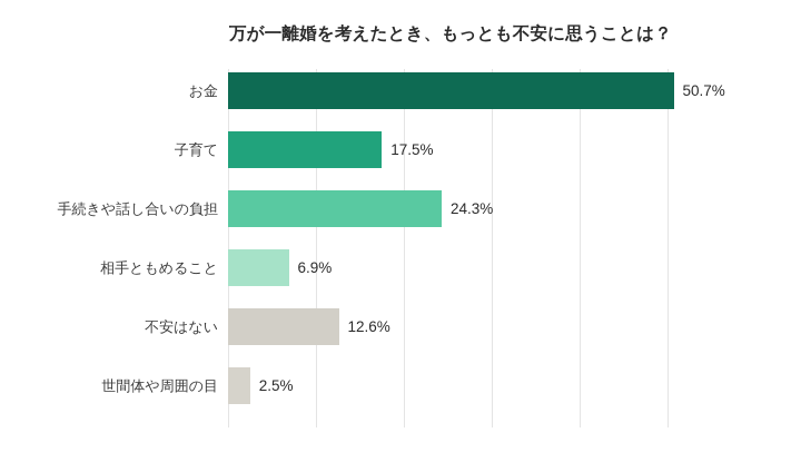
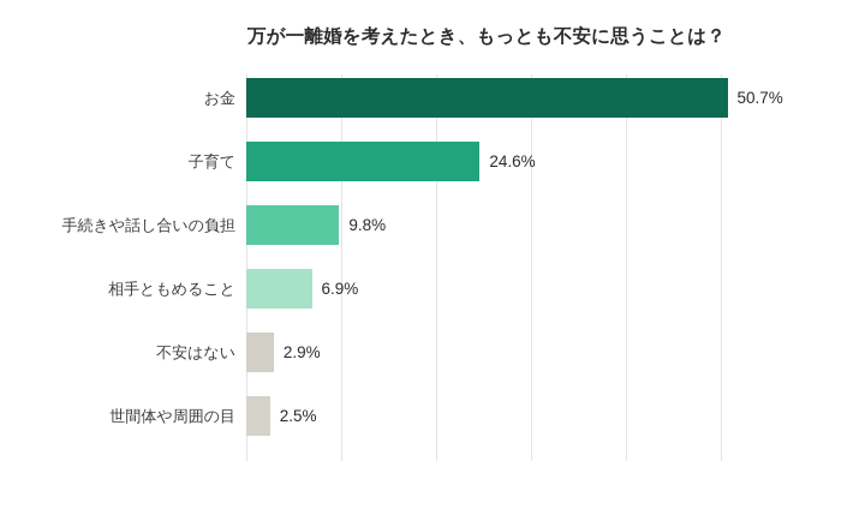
子育て: 17.5% -> 24.6%
手続きや話し合いの負担: 24.3% -> 9.8%
不安はない: 12.6% -> 2.9%
